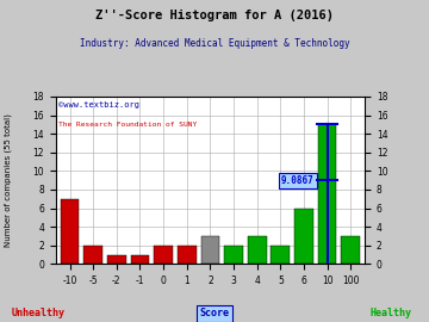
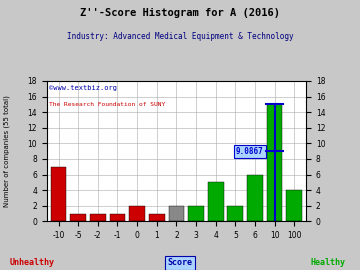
-5: 2 -> 1
1: 2 -> 1
2: 3 -> 2
4: 3 -> 5
100: 3 -> 4
